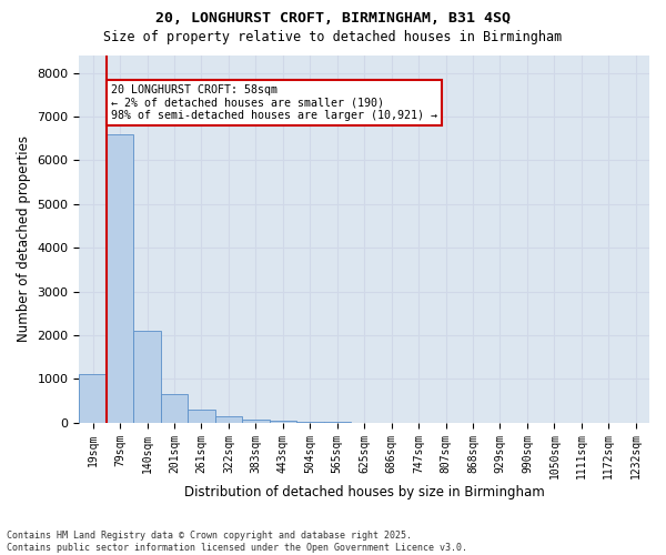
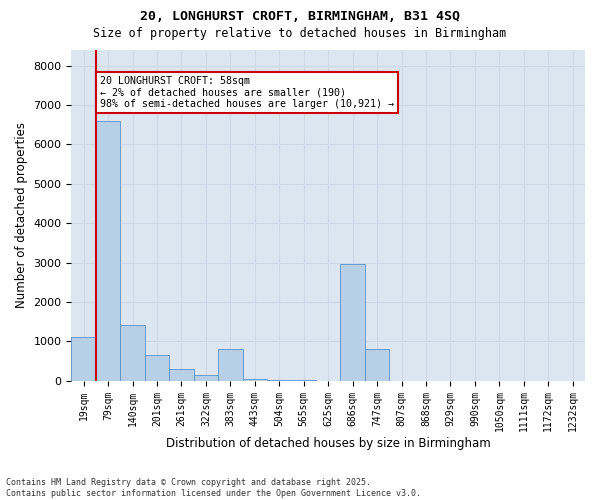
140sqm: 2100 -> 1400
383sqm: 70 -> 800
686sqm: 0 -> 2950
747sqm: 0 -> 800
